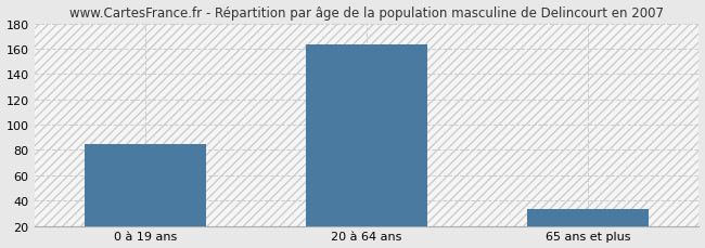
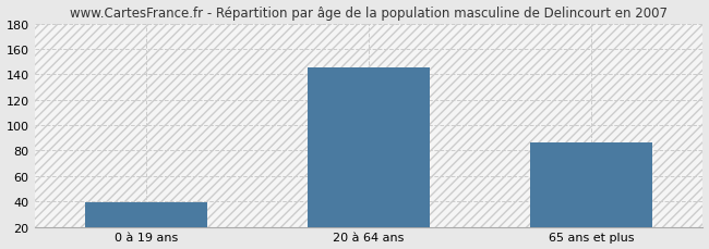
0 à 19 ans: 85 -> 39
20 à 64 ans: 163 -> 145
65 ans et plus: 33 -> 86
